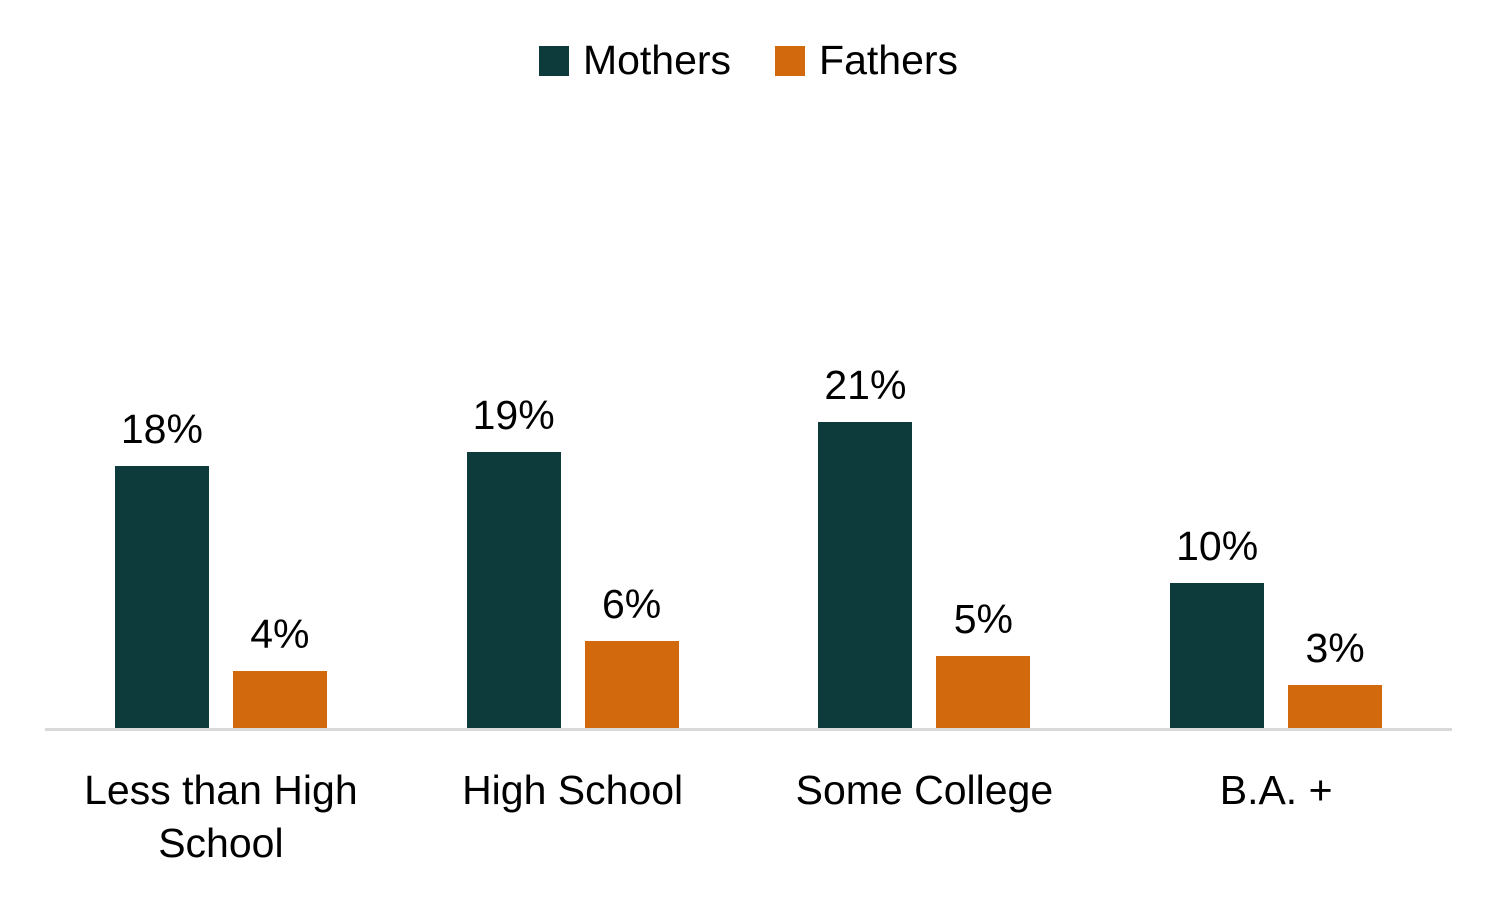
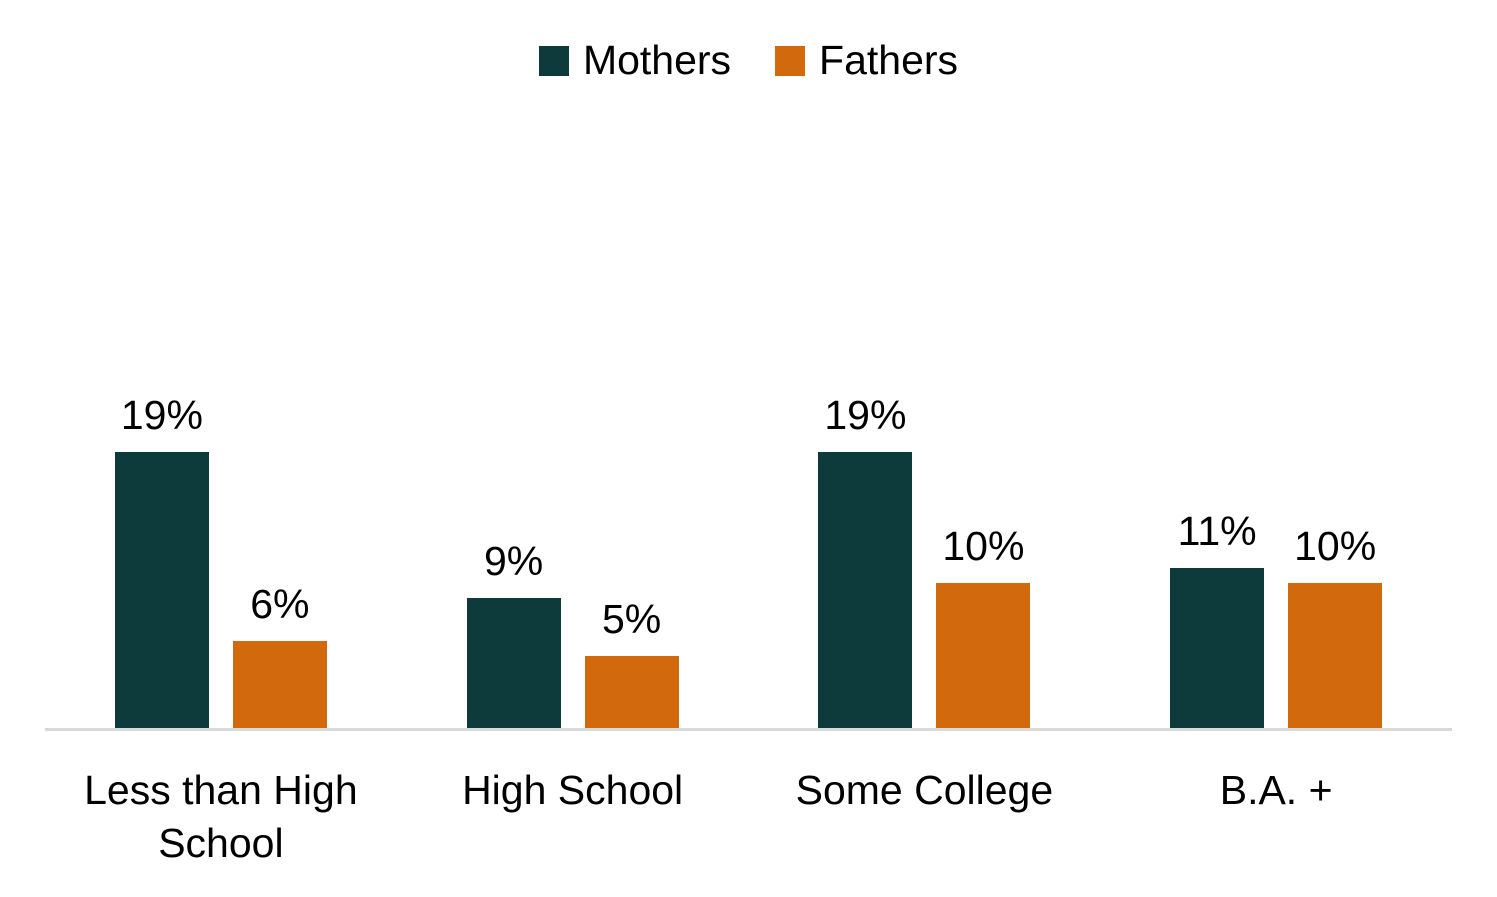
Mothers/Less than High School: 18% -> 19%
Fathers/Less than High School: 4% -> 6%
Mothers/High School: 19% -> 9%
Fathers/High School: 6% -> 5%
Mothers/Some College: 21% -> 19%
Fathers/Some College: 5% -> 10%
Mothers/B.A. +: 10% -> 11%
Fathers/B.A. +: 3% -> 10%
